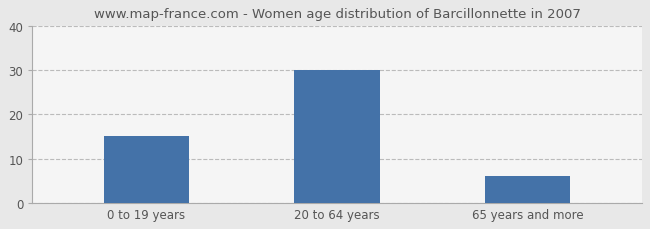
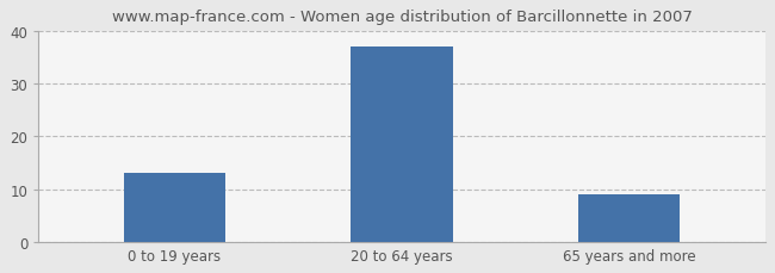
0 to 19 years: 15 -> 13
20 to 64 years: 30 -> 37
65 years and more: 6 -> 9
